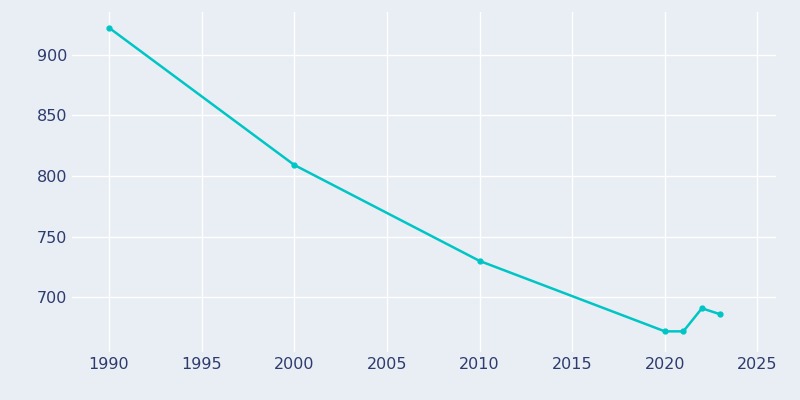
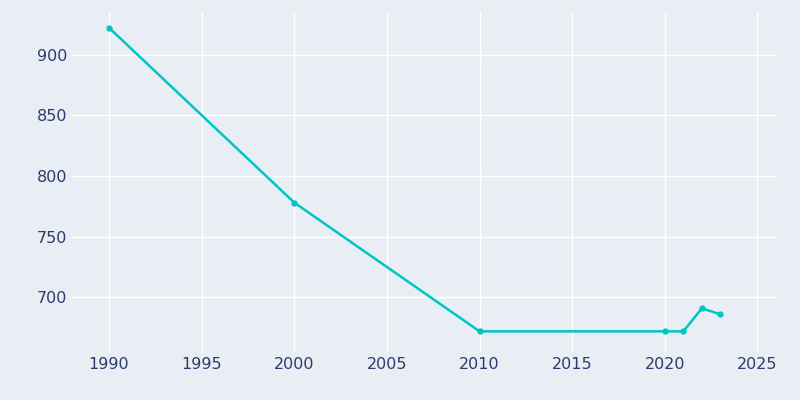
2000: 809 -> 778
2010: 730 -> 672
